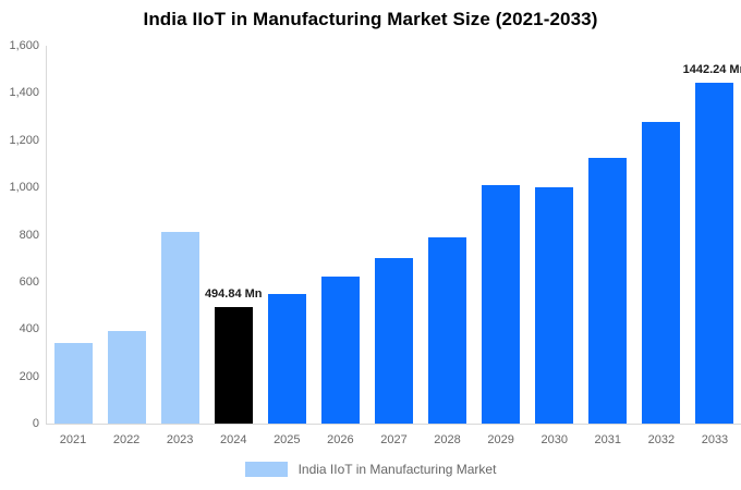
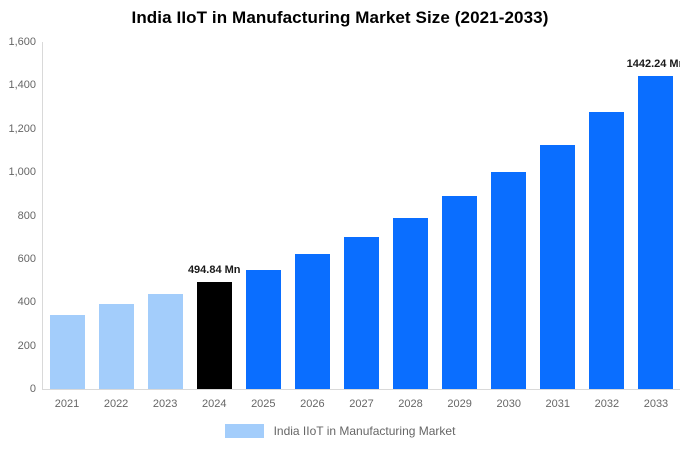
2023: 810 -> 440
2029: 1010 -> 890
